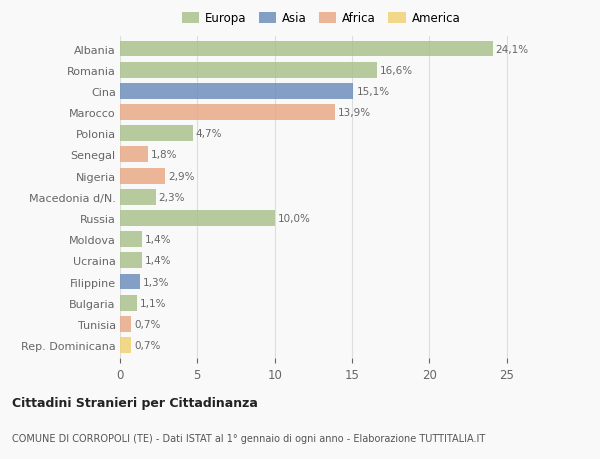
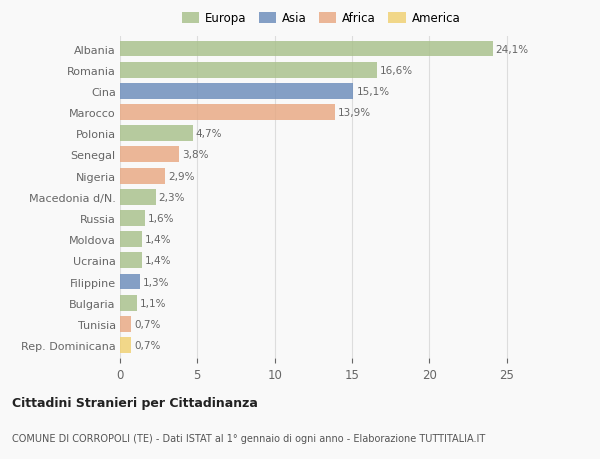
Senegal: 1,8% -> 3,8%
Russia: 10,0% -> 1,6%
